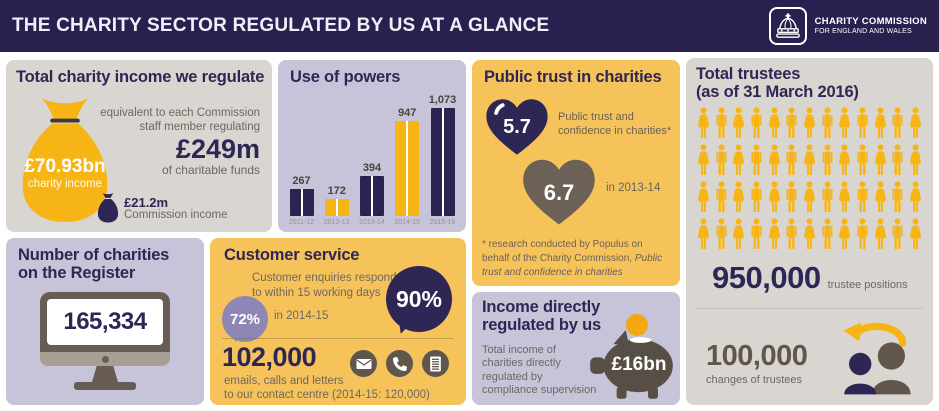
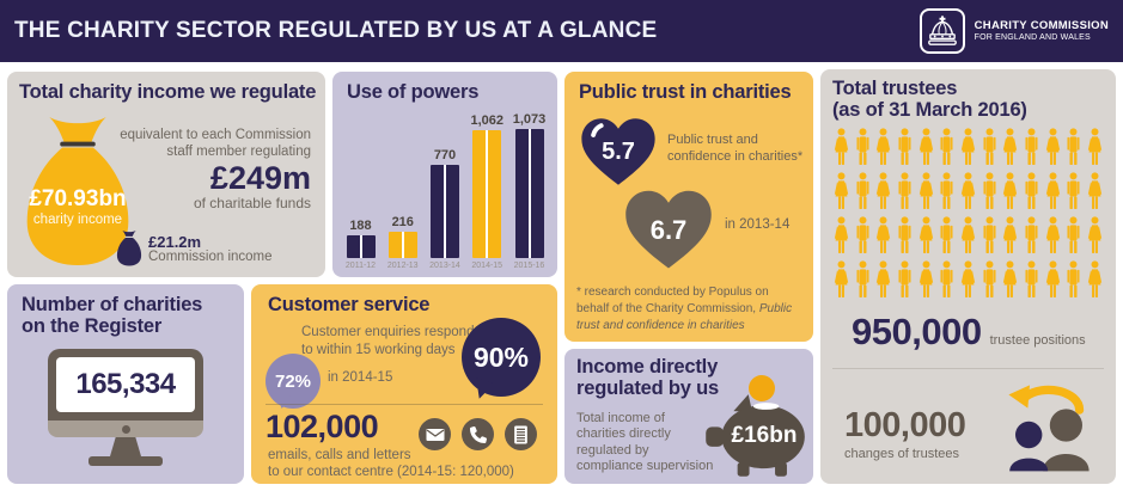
2011-12: 267 -> 188
2012-13: 172 -> 216
2013-14: 394 -> 770
2014-15: 947 -> 1,062
